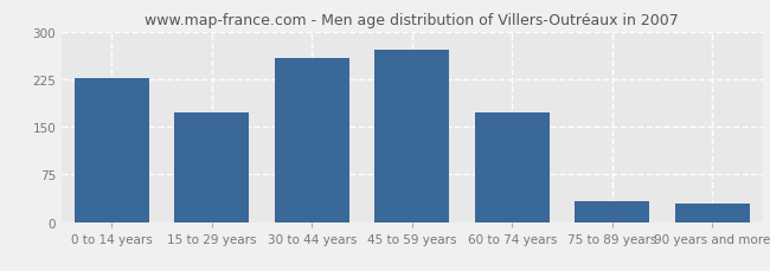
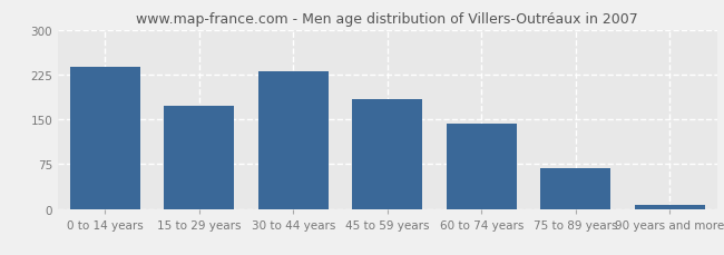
0 to 14 years: 226 -> 238
30 to 44 years: 258 -> 230
45 to 59 years: 272 -> 183
60 to 74 years: 172 -> 143
75 to 89 years: 32 -> 68
90 years and more: 30 -> 7
